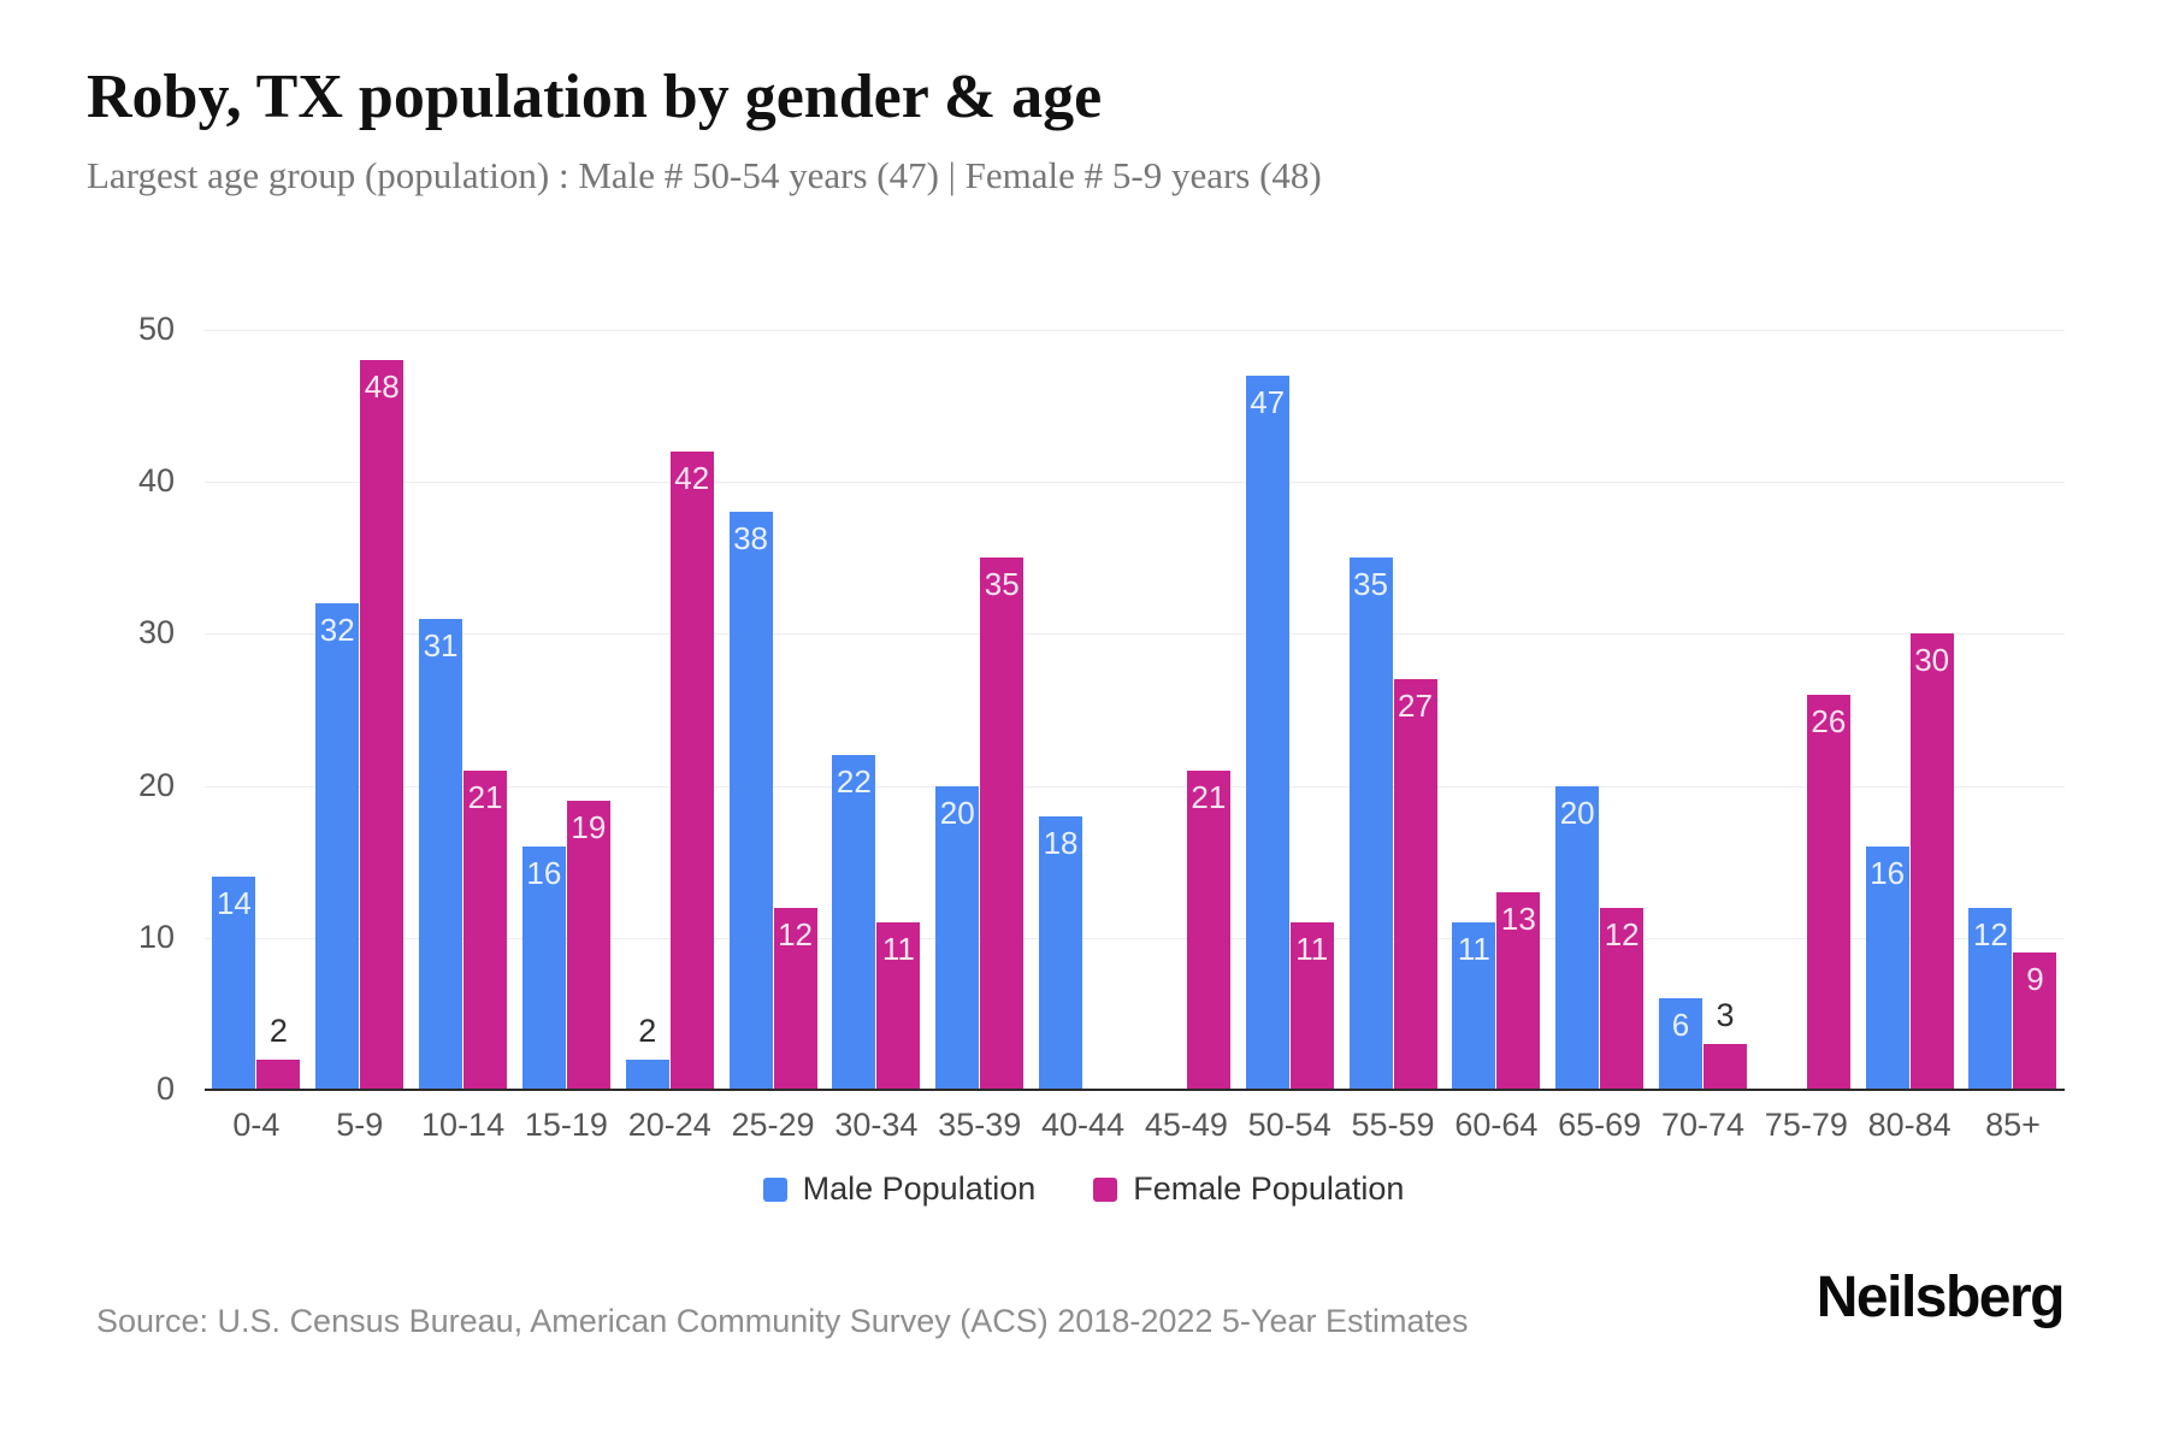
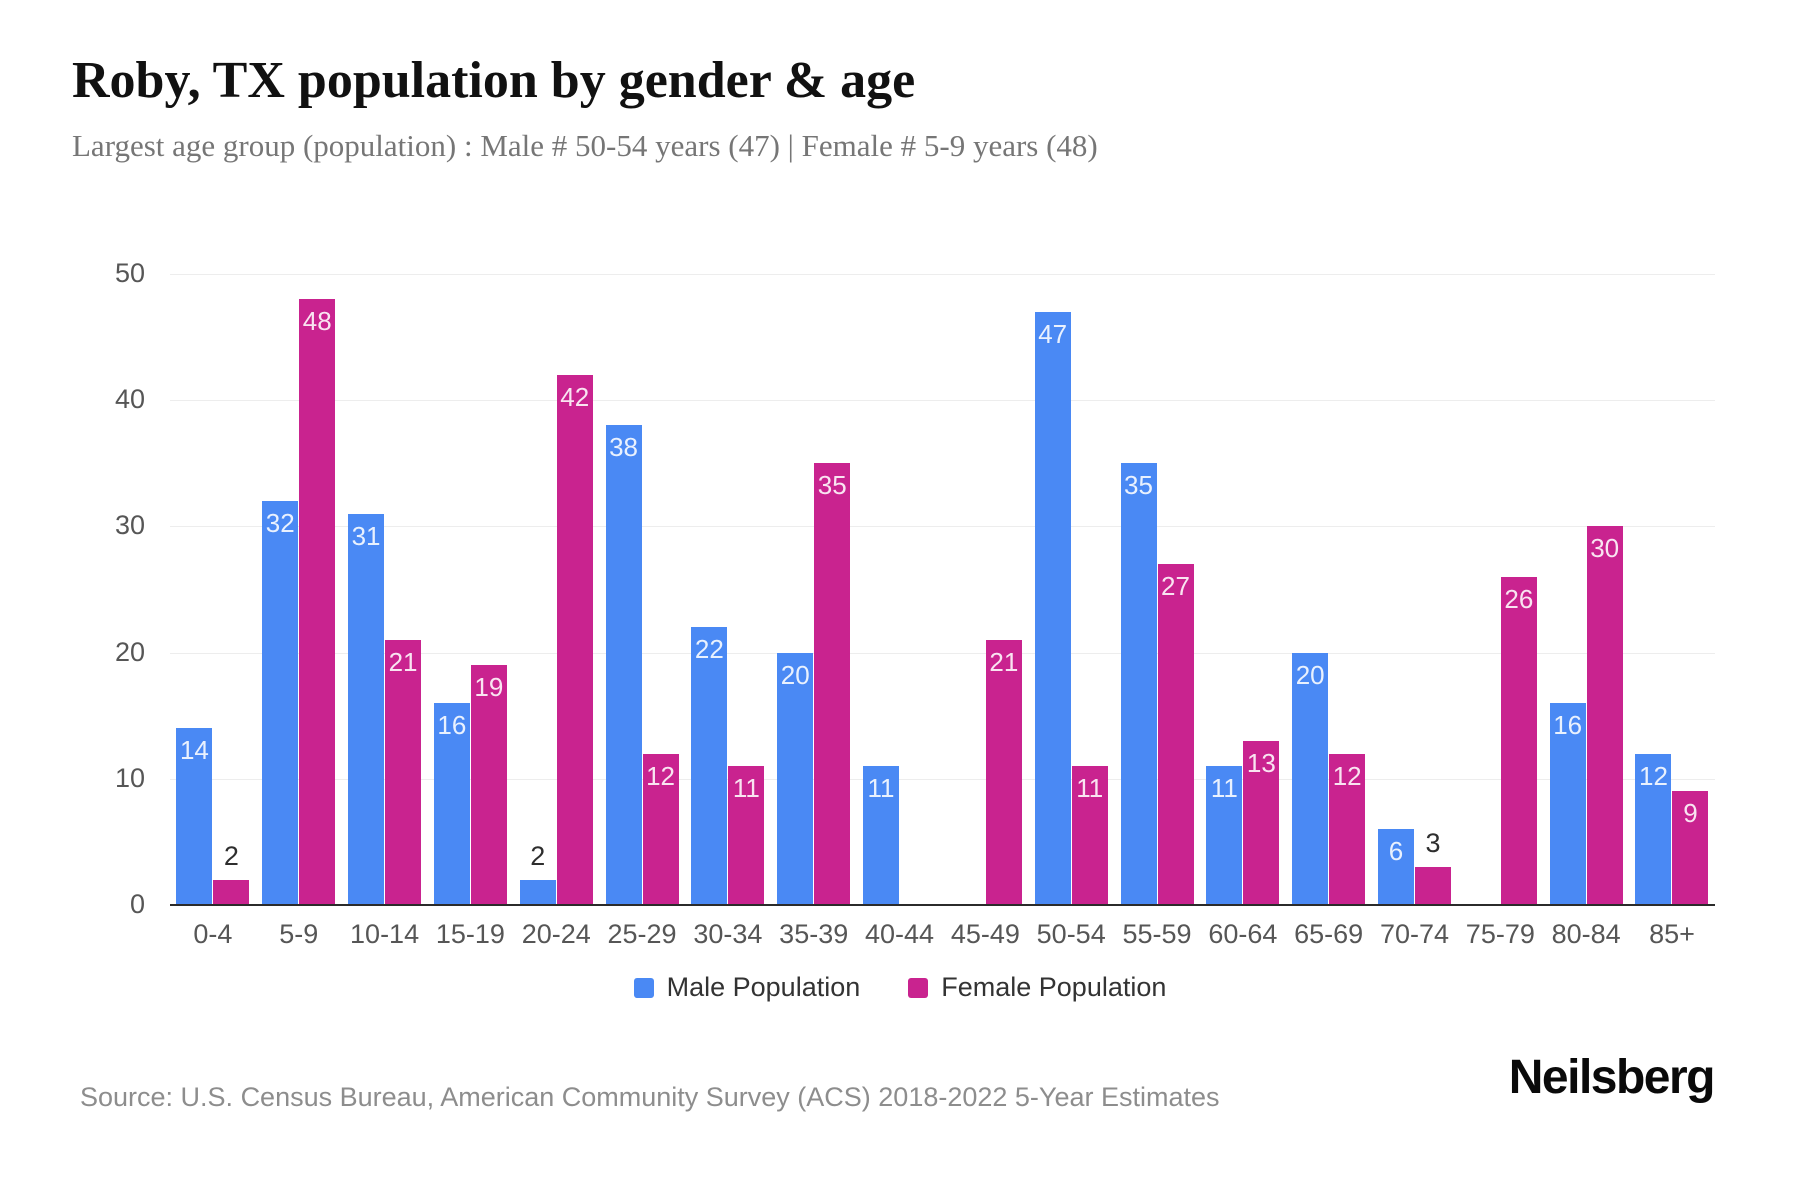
Male Population/40-44: 18 -> 11
